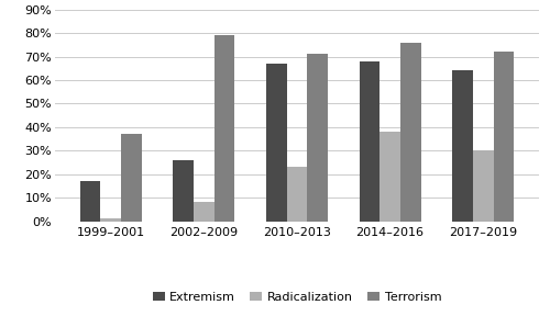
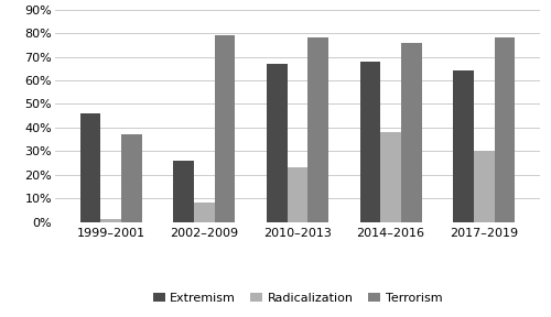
Extremism/1999–2001: 17% -> 46%
Terrorism/2010–2013: 71% -> 78%
Terrorism/2017–2019: 72% -> 78%
